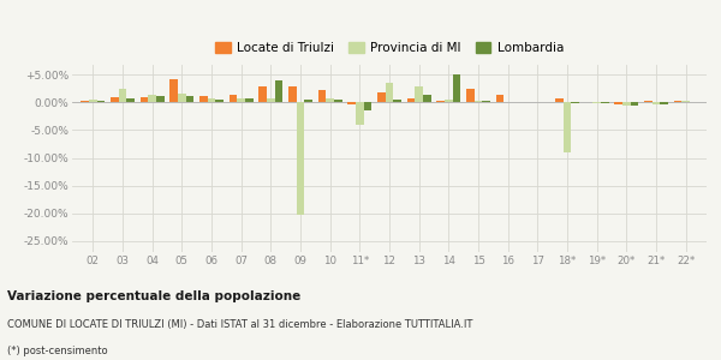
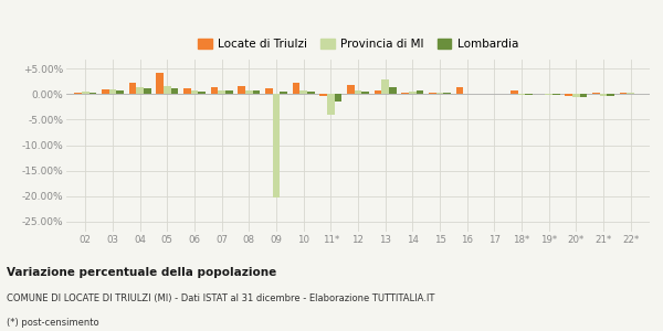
Provincia di MI/03: 2.5% -> 0.9%
Locate di Triulzi/04: 1.0% -> 2.3%
Locate di Triulzi/08: 3.0% -> 1.5%
Lombardia/08: 4.0% -> 0.8%
Locate di Triulzi/09: 3.0% -> 1.1%
Provincia di MI/12: 3.5% -> 0.7%
Lombardia/14: 5.0% -> 0.7%
Locate di Triulzi/15: 2.5% -> 0.2%
Provincia di MI/18*: -9.0% -> -0.1%
